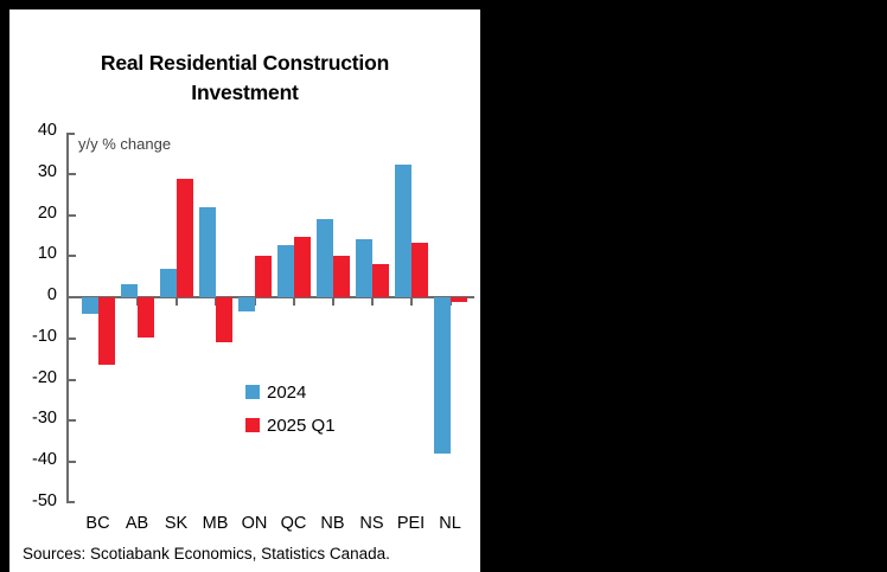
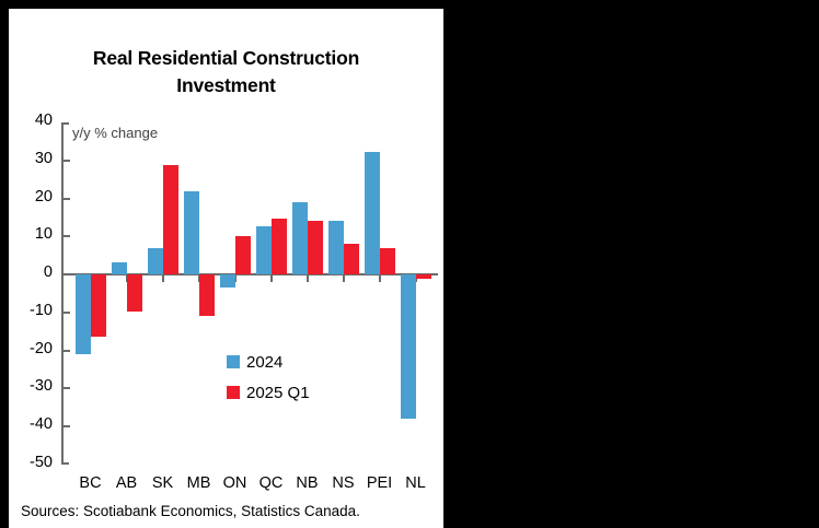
2024/BC: -4 -> -21
2025 Q1/NB: 10 -> 14
2025 Q1/PEI: 13 -> 7
